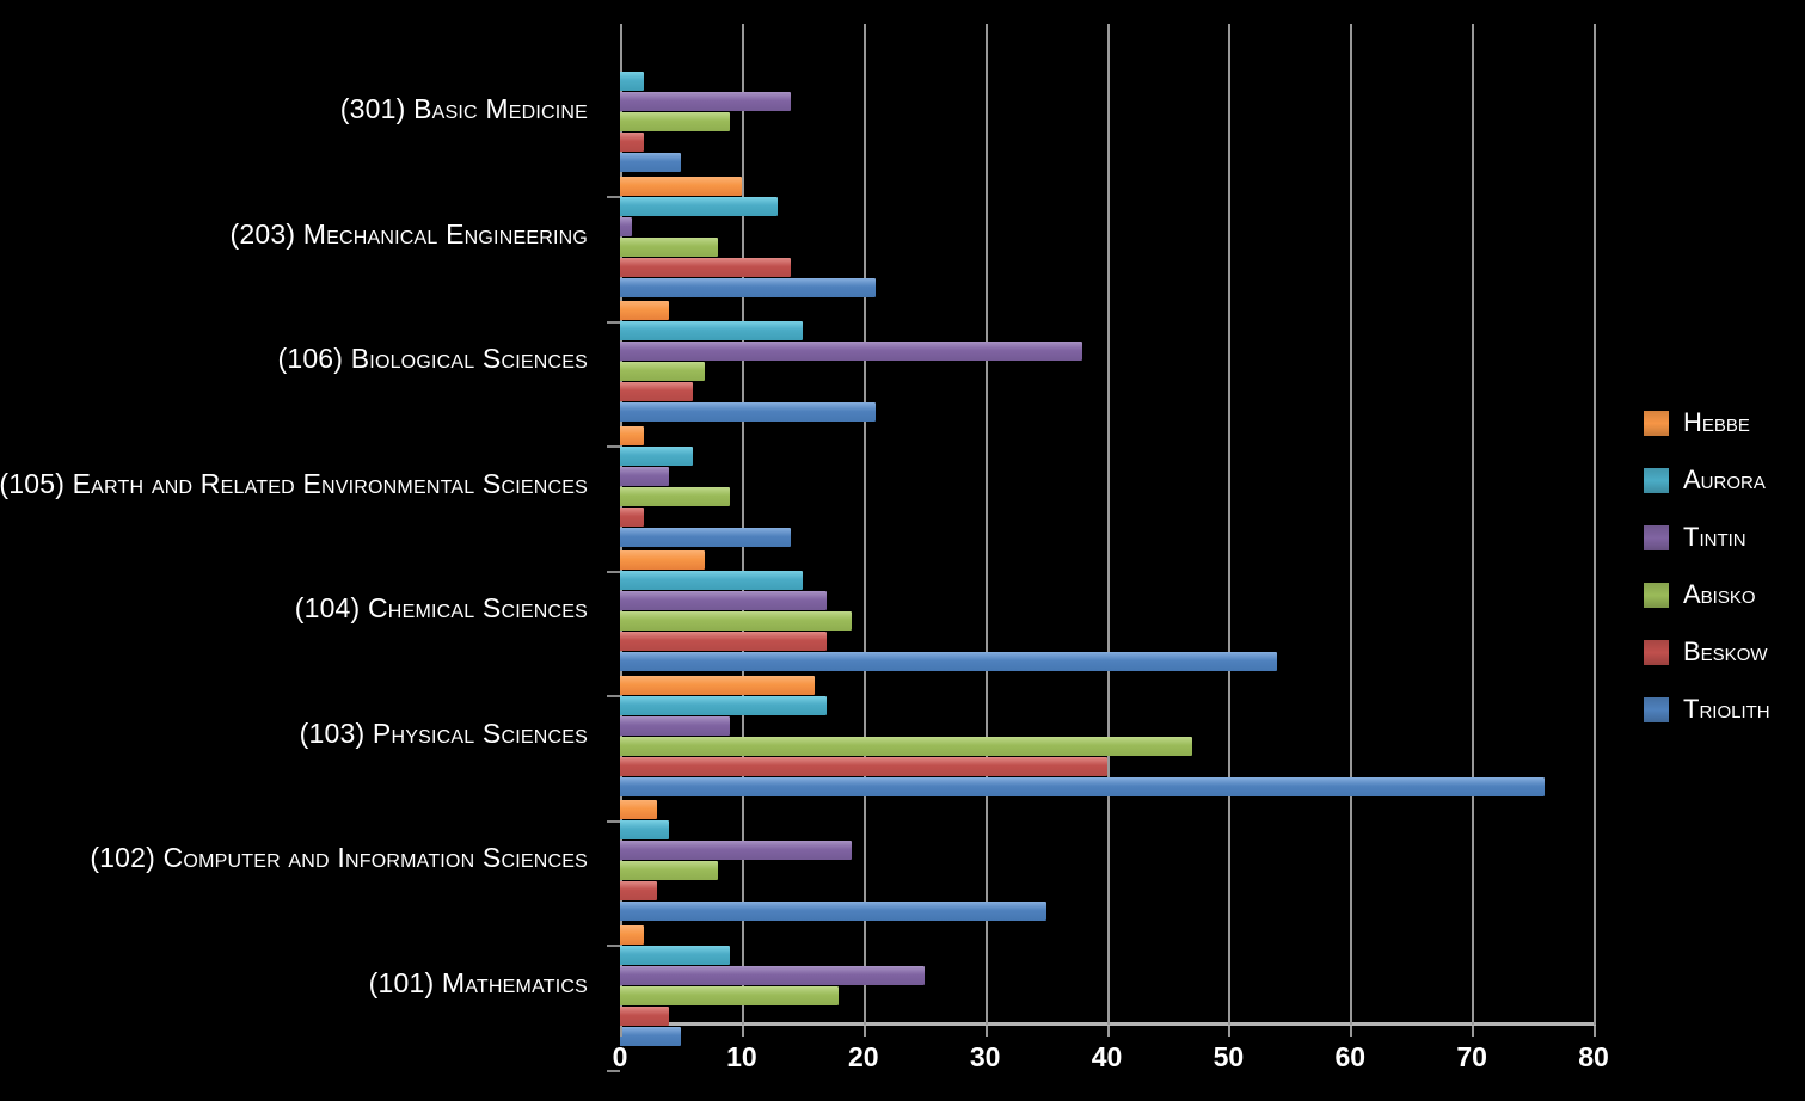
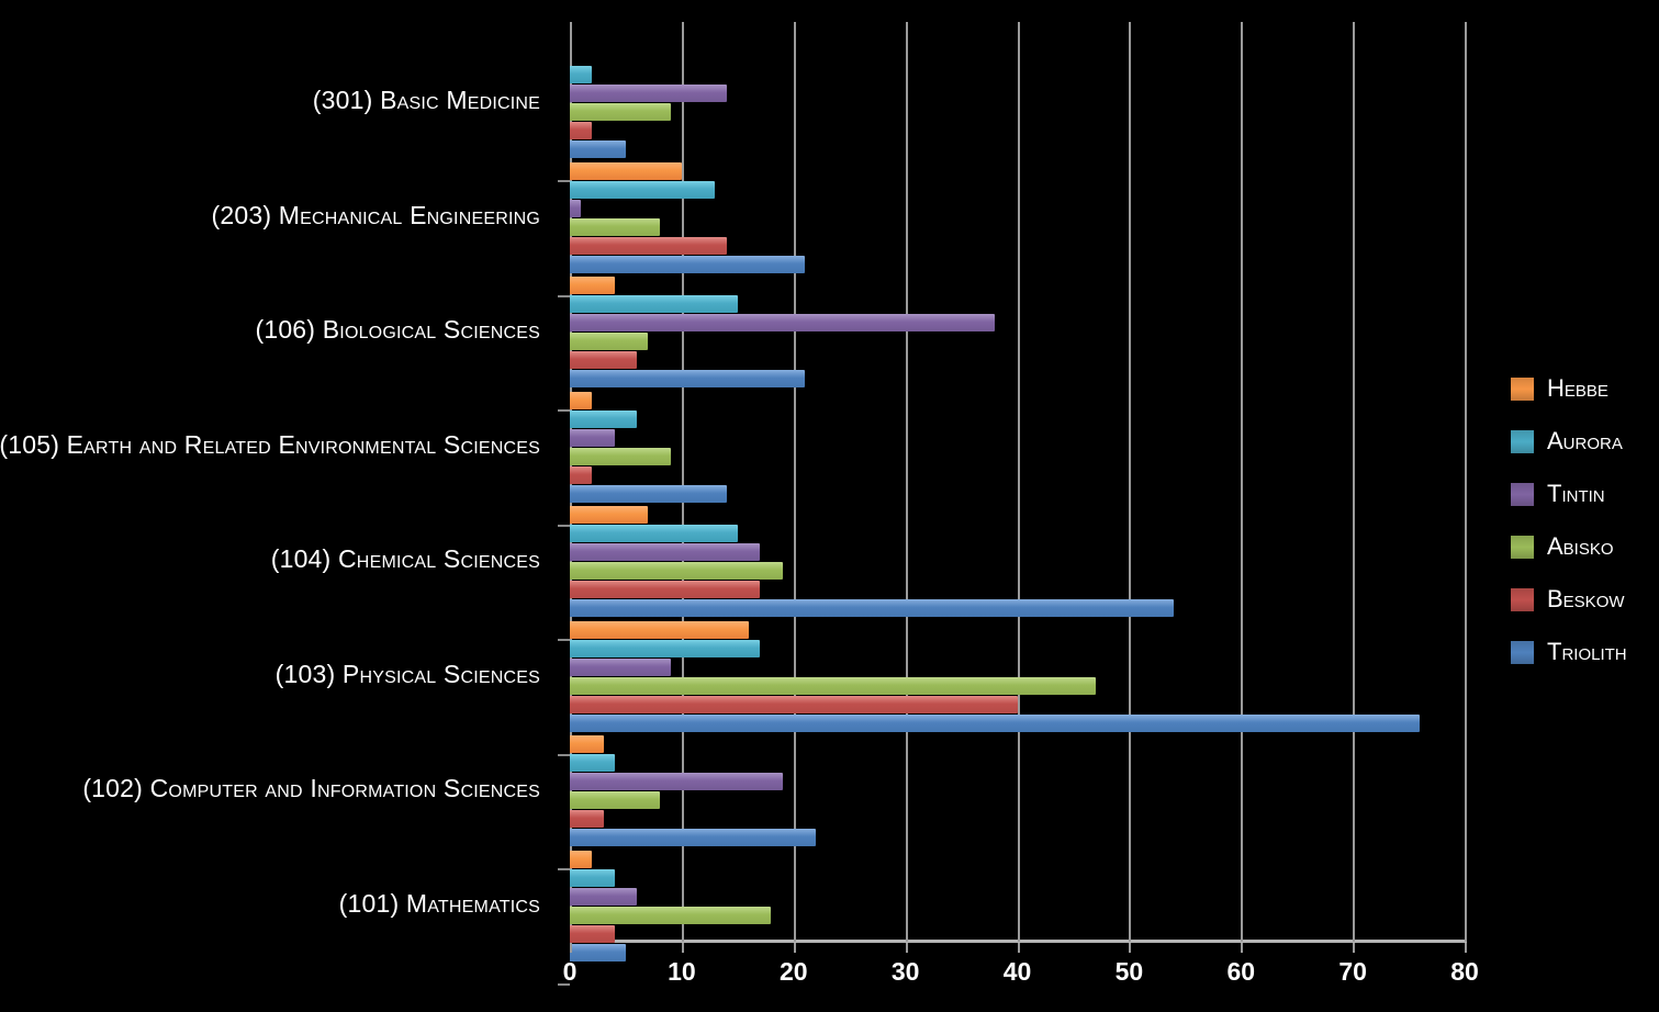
Triolith/(102) Computer and Information Sciences: 35 -> 22
Aurora/(101) Mathematics: 9 -> 4
Tintin/(101) Mathematics: 25 -> 6
